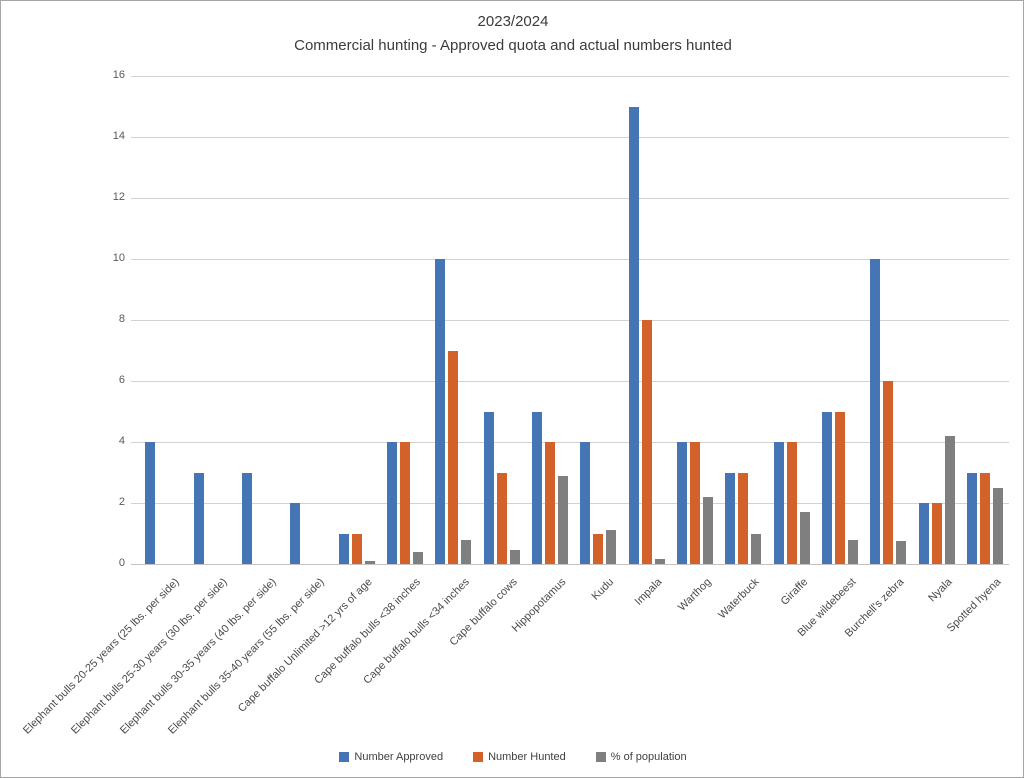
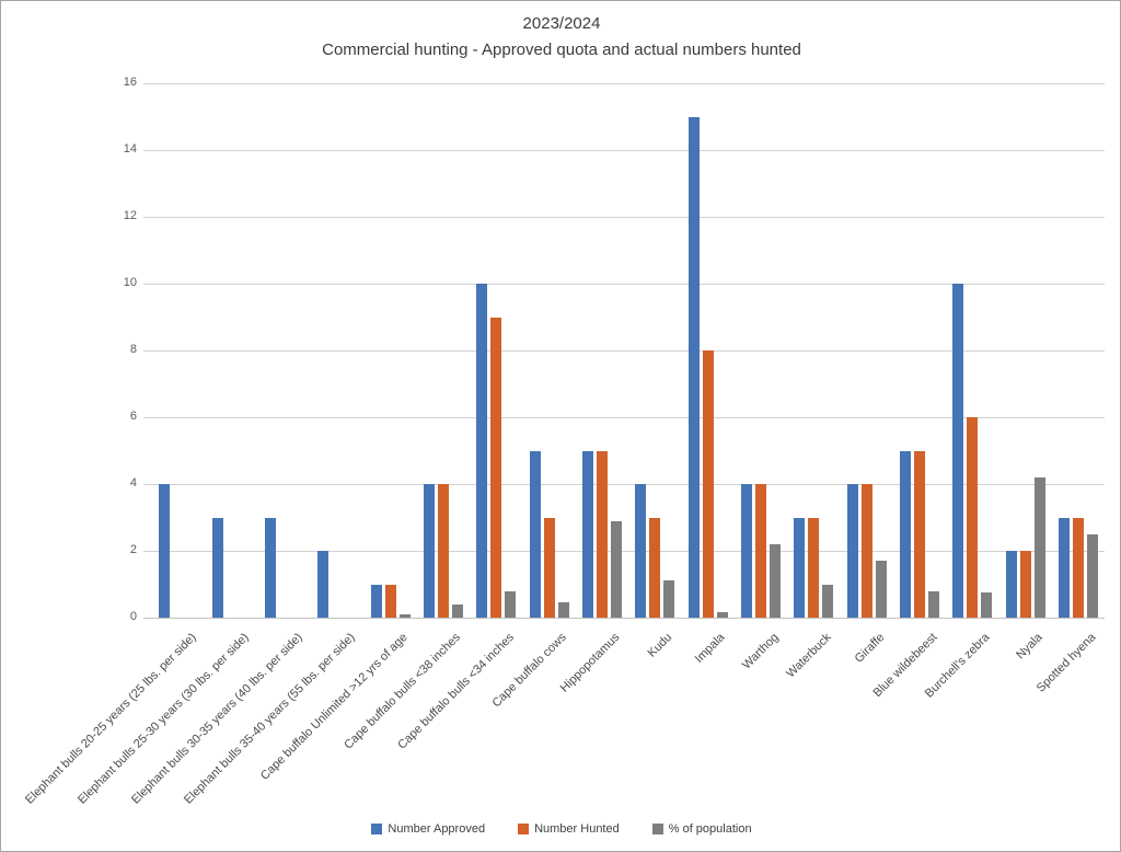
Number Hunted/Cape buffalo bulls <34 inches: 7 -> 9
Number Hunted/Hippopotamus: 4 -> 5
Number Hunted/Kudu: 1 -> 3
